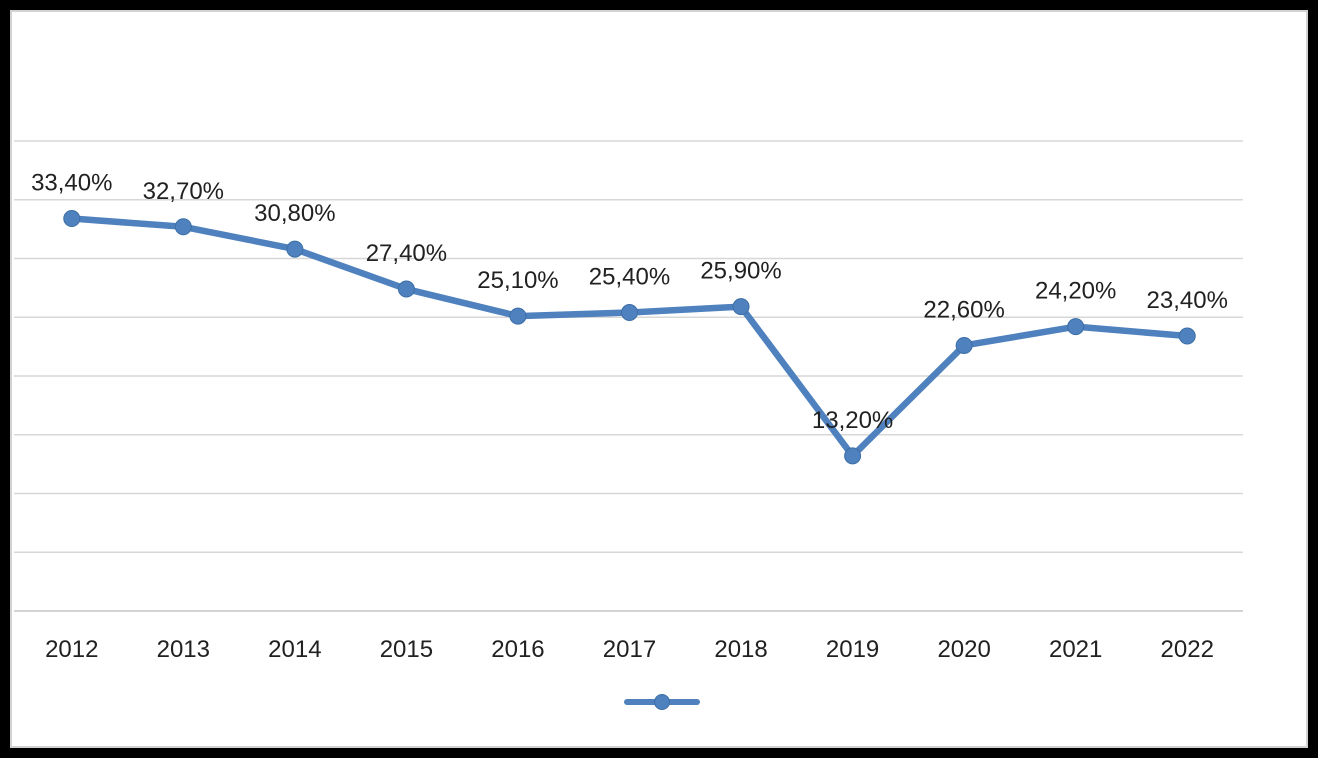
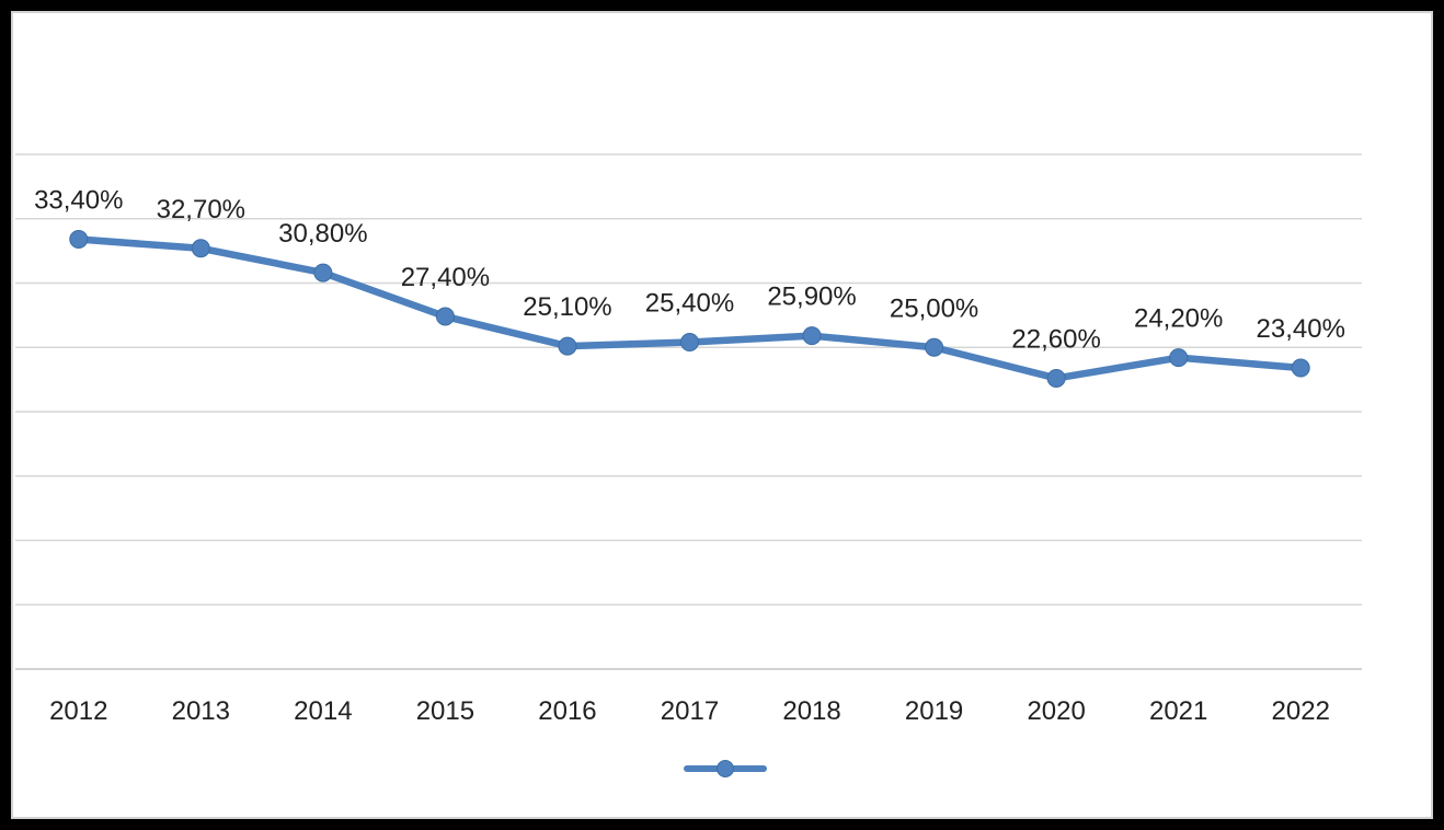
2019: 13,20% -> 25,00%
